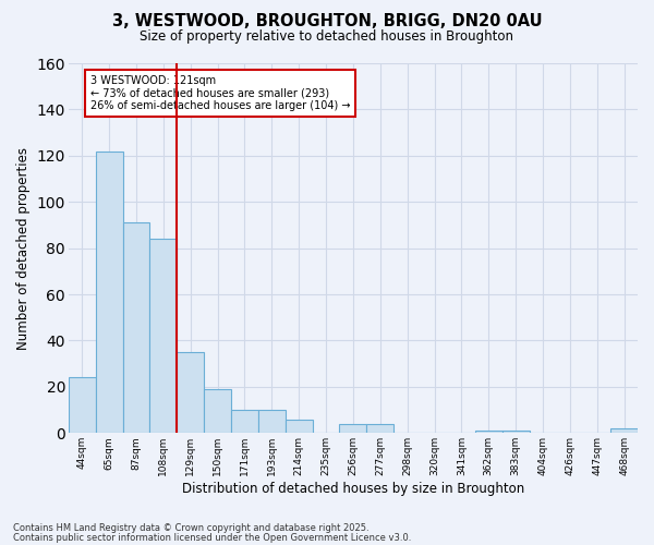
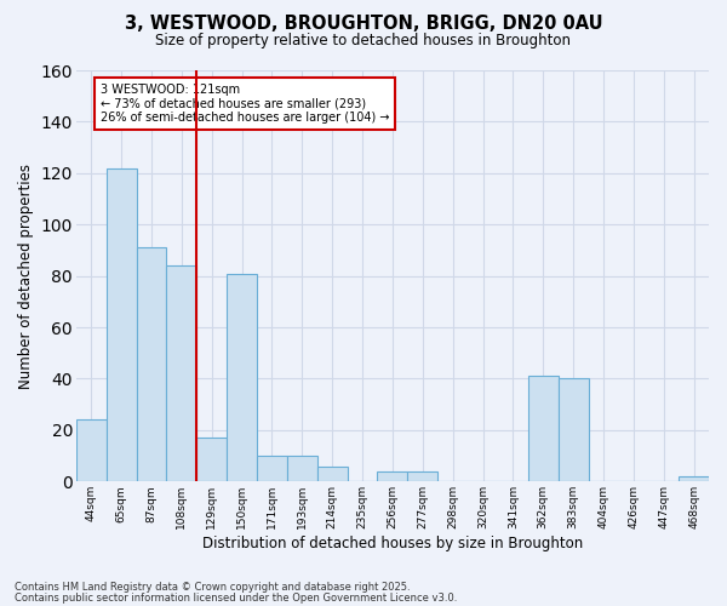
129sqm: 35 -> 17
150sqm: 19 -> 81
362sqm: 1 -> 41
383sqm: 1 -> 40
